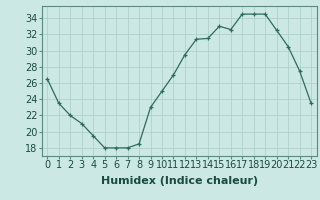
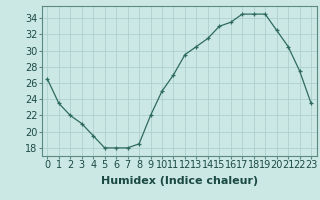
9: 23.0 -> 22.0
13: 31.4 -> 30.5
16: 32.6 -> 33.5
